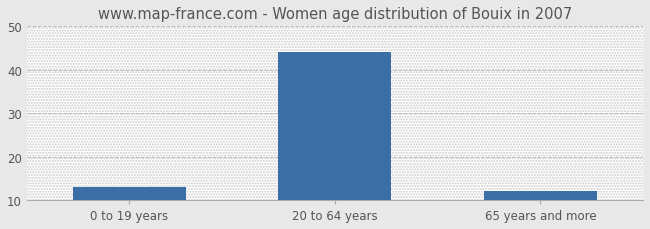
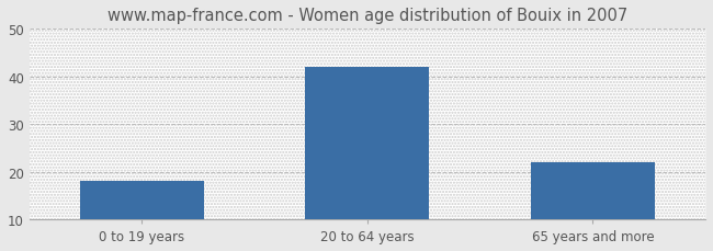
0 to 19 years: 13 -> 18
20 to 64 years: 44 -> 42
65 years and more: 12 -> 22
